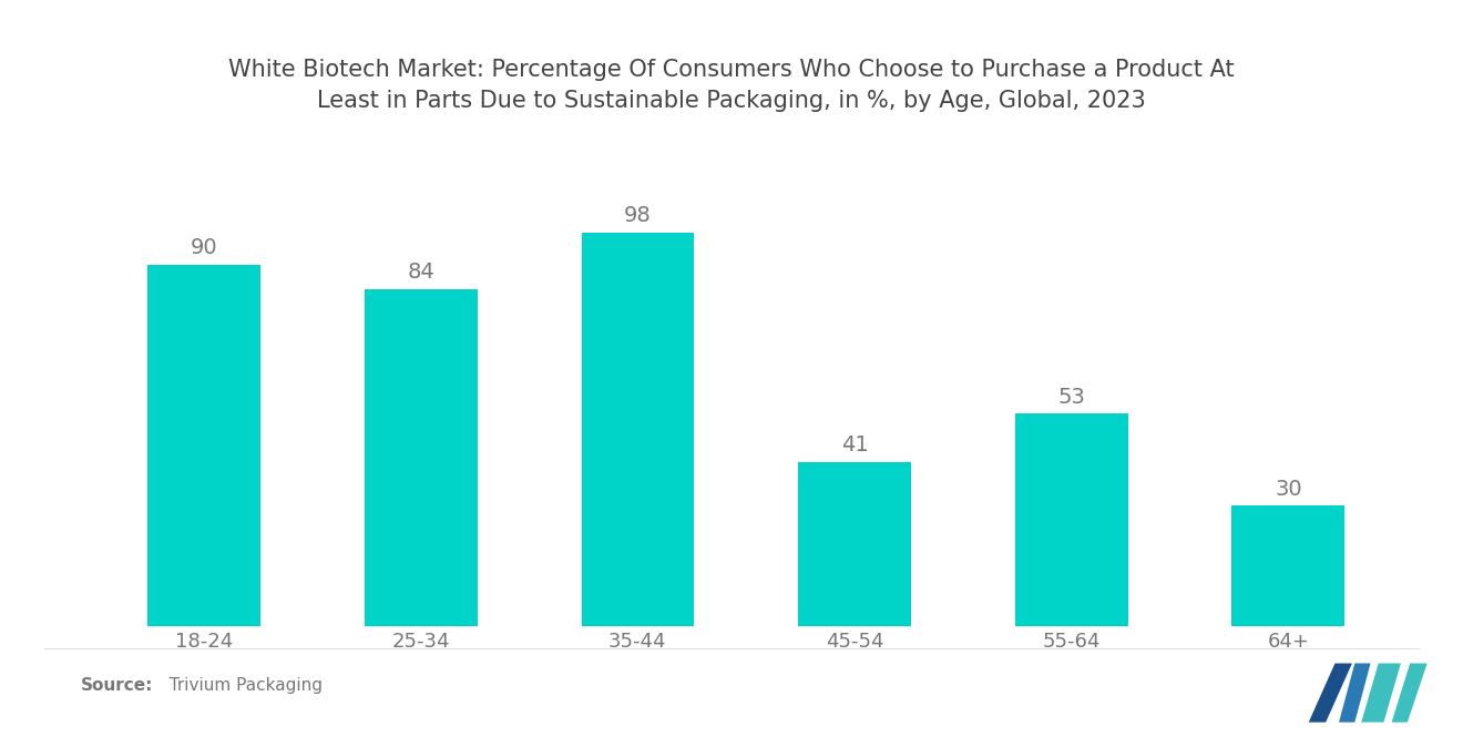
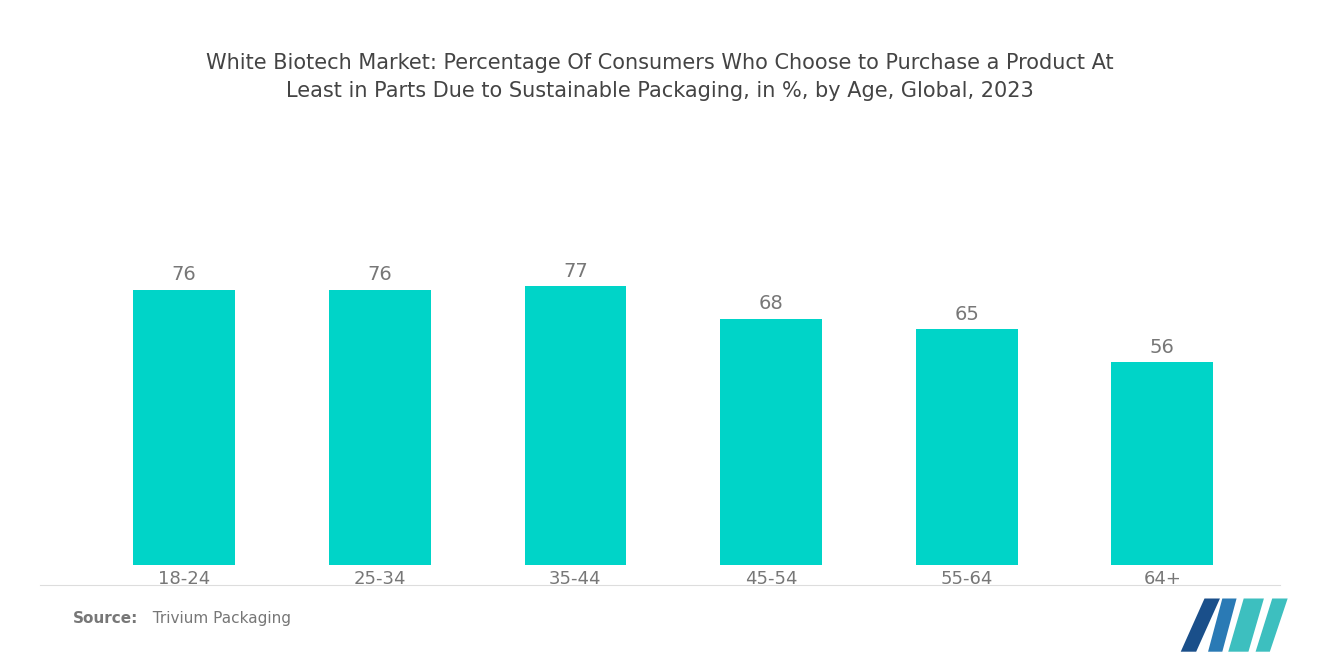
18-24: 90 -> 76
25-34: 84 -> 76
35-44: 98 -> 77
45-54: 41 -> 68
55-64: 53 -> 65
64+: 30 -> 56
